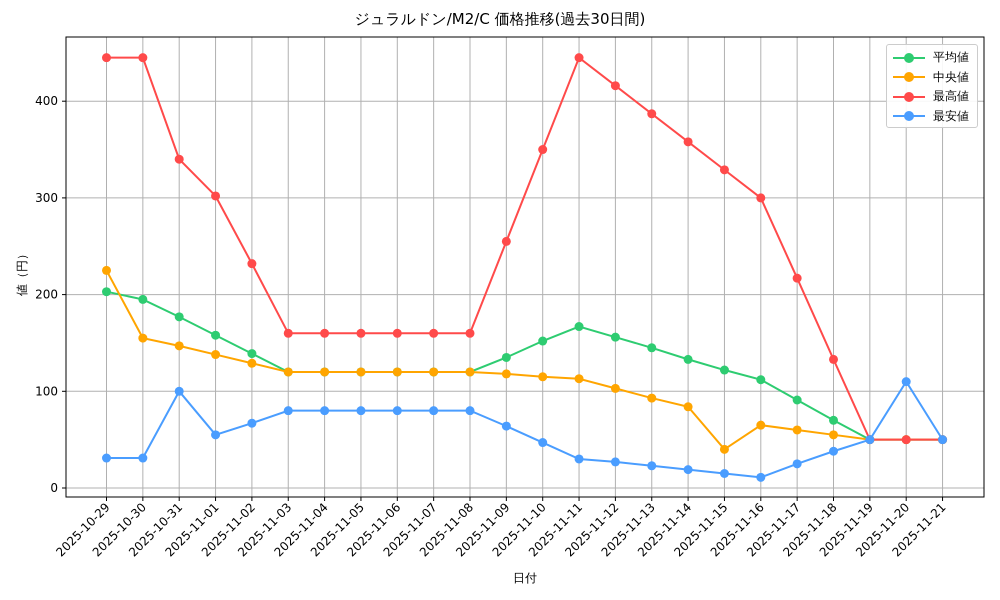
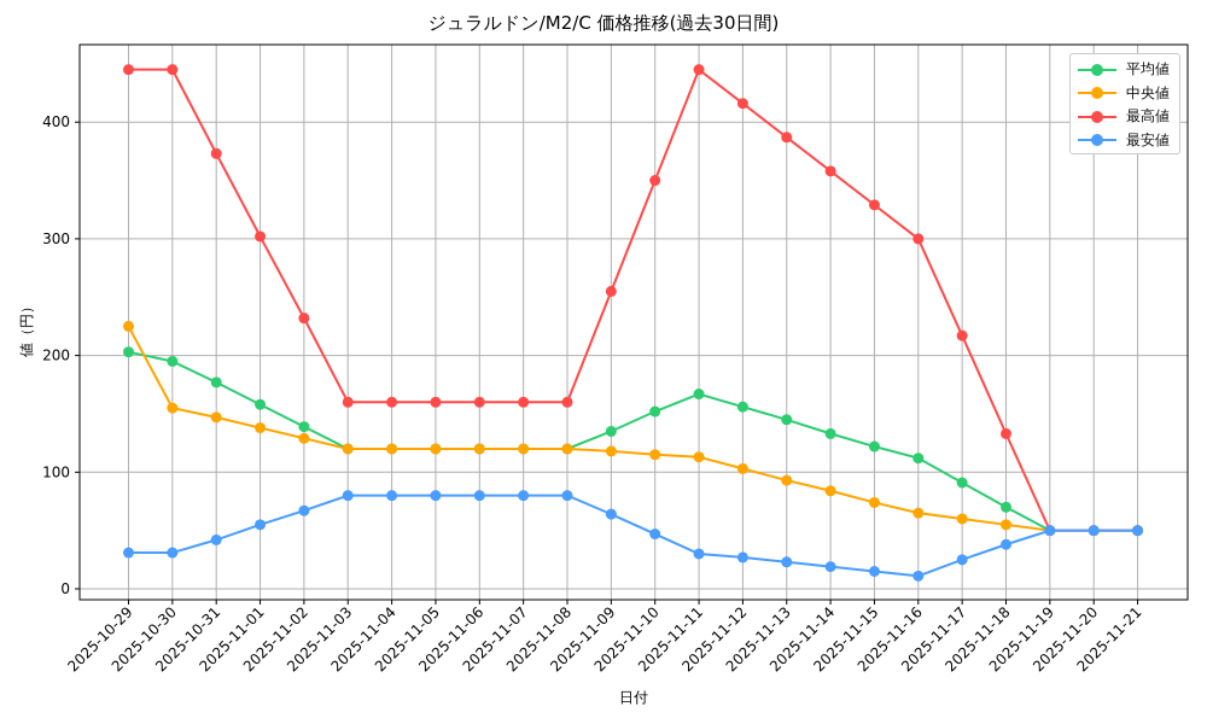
最高値/2025-10-31: 340 -> 370
最安値/2025-10-31: 100 -> 40
中央値/2025-11-15: 40 -> 70
最安値/2025-11-20: 110 -> 50
